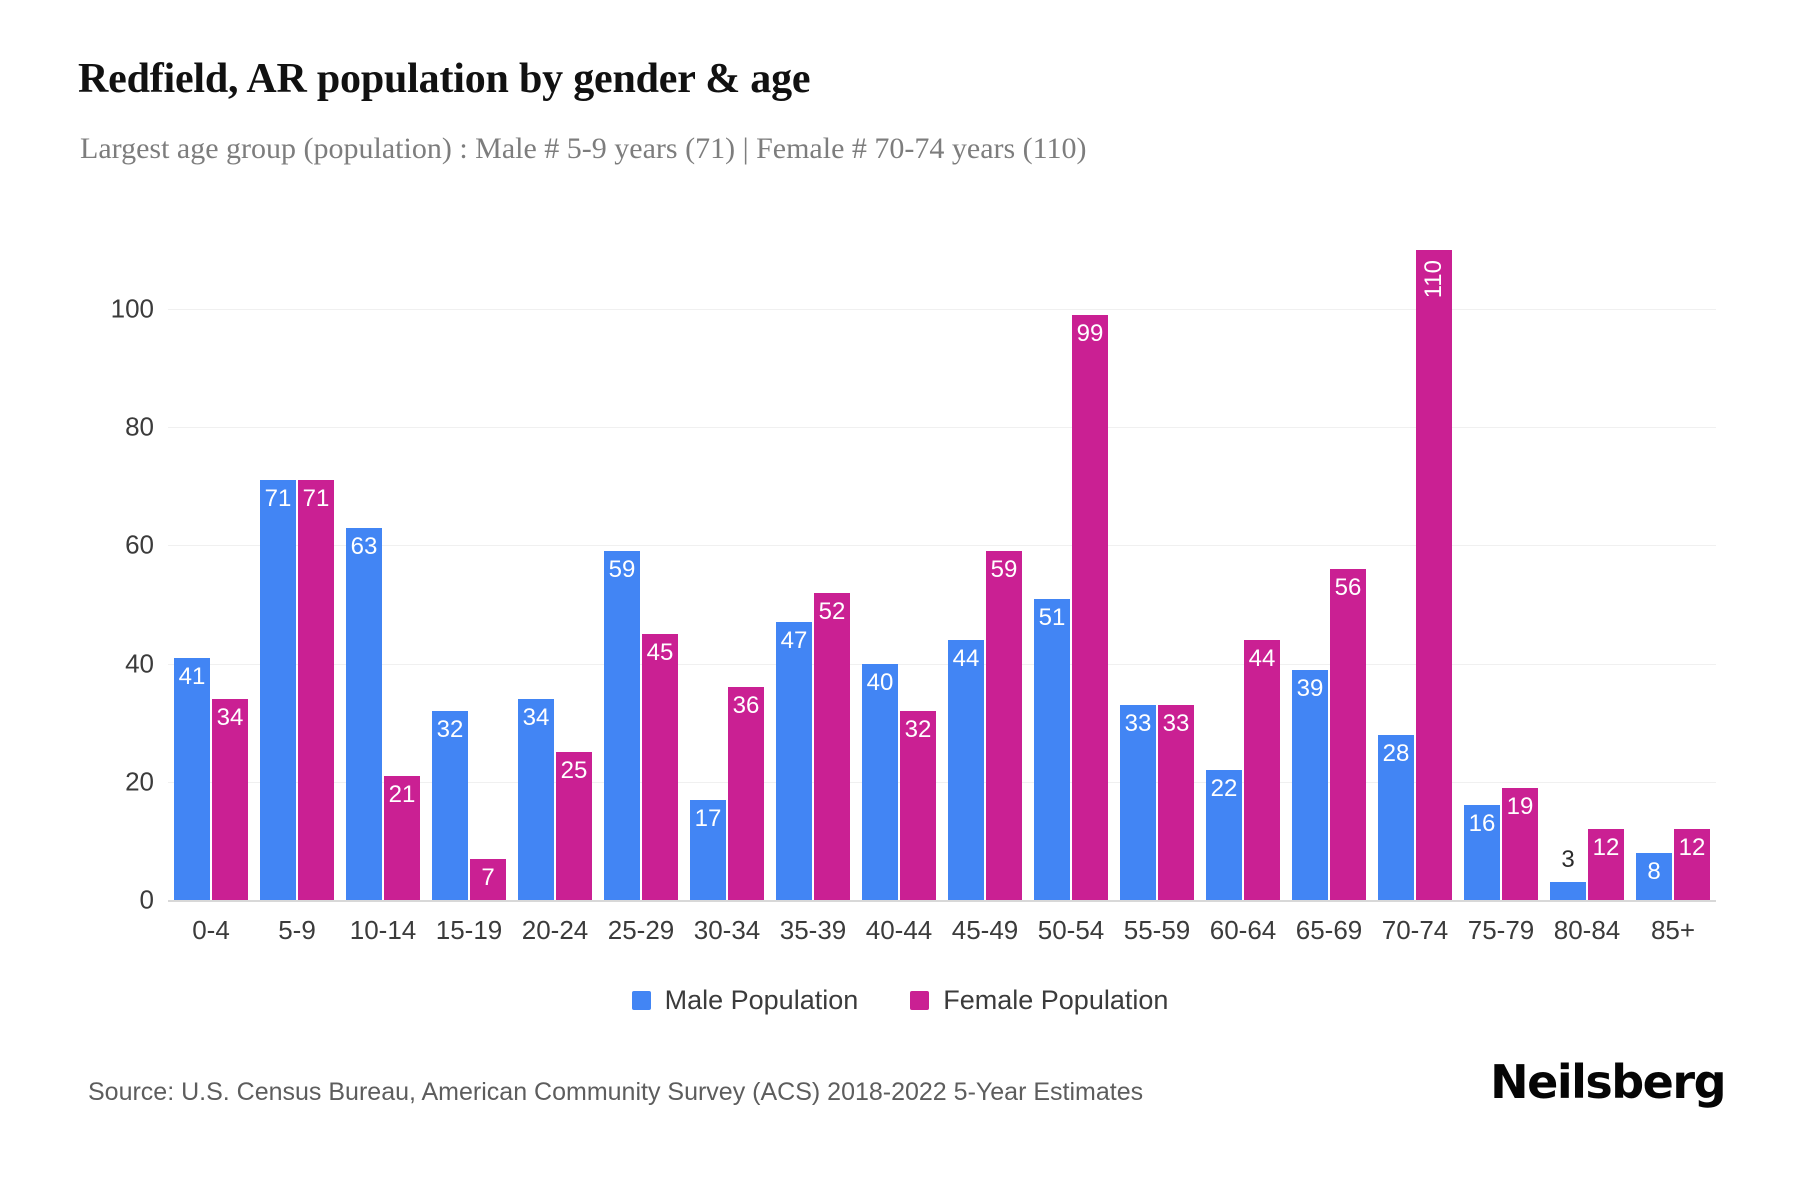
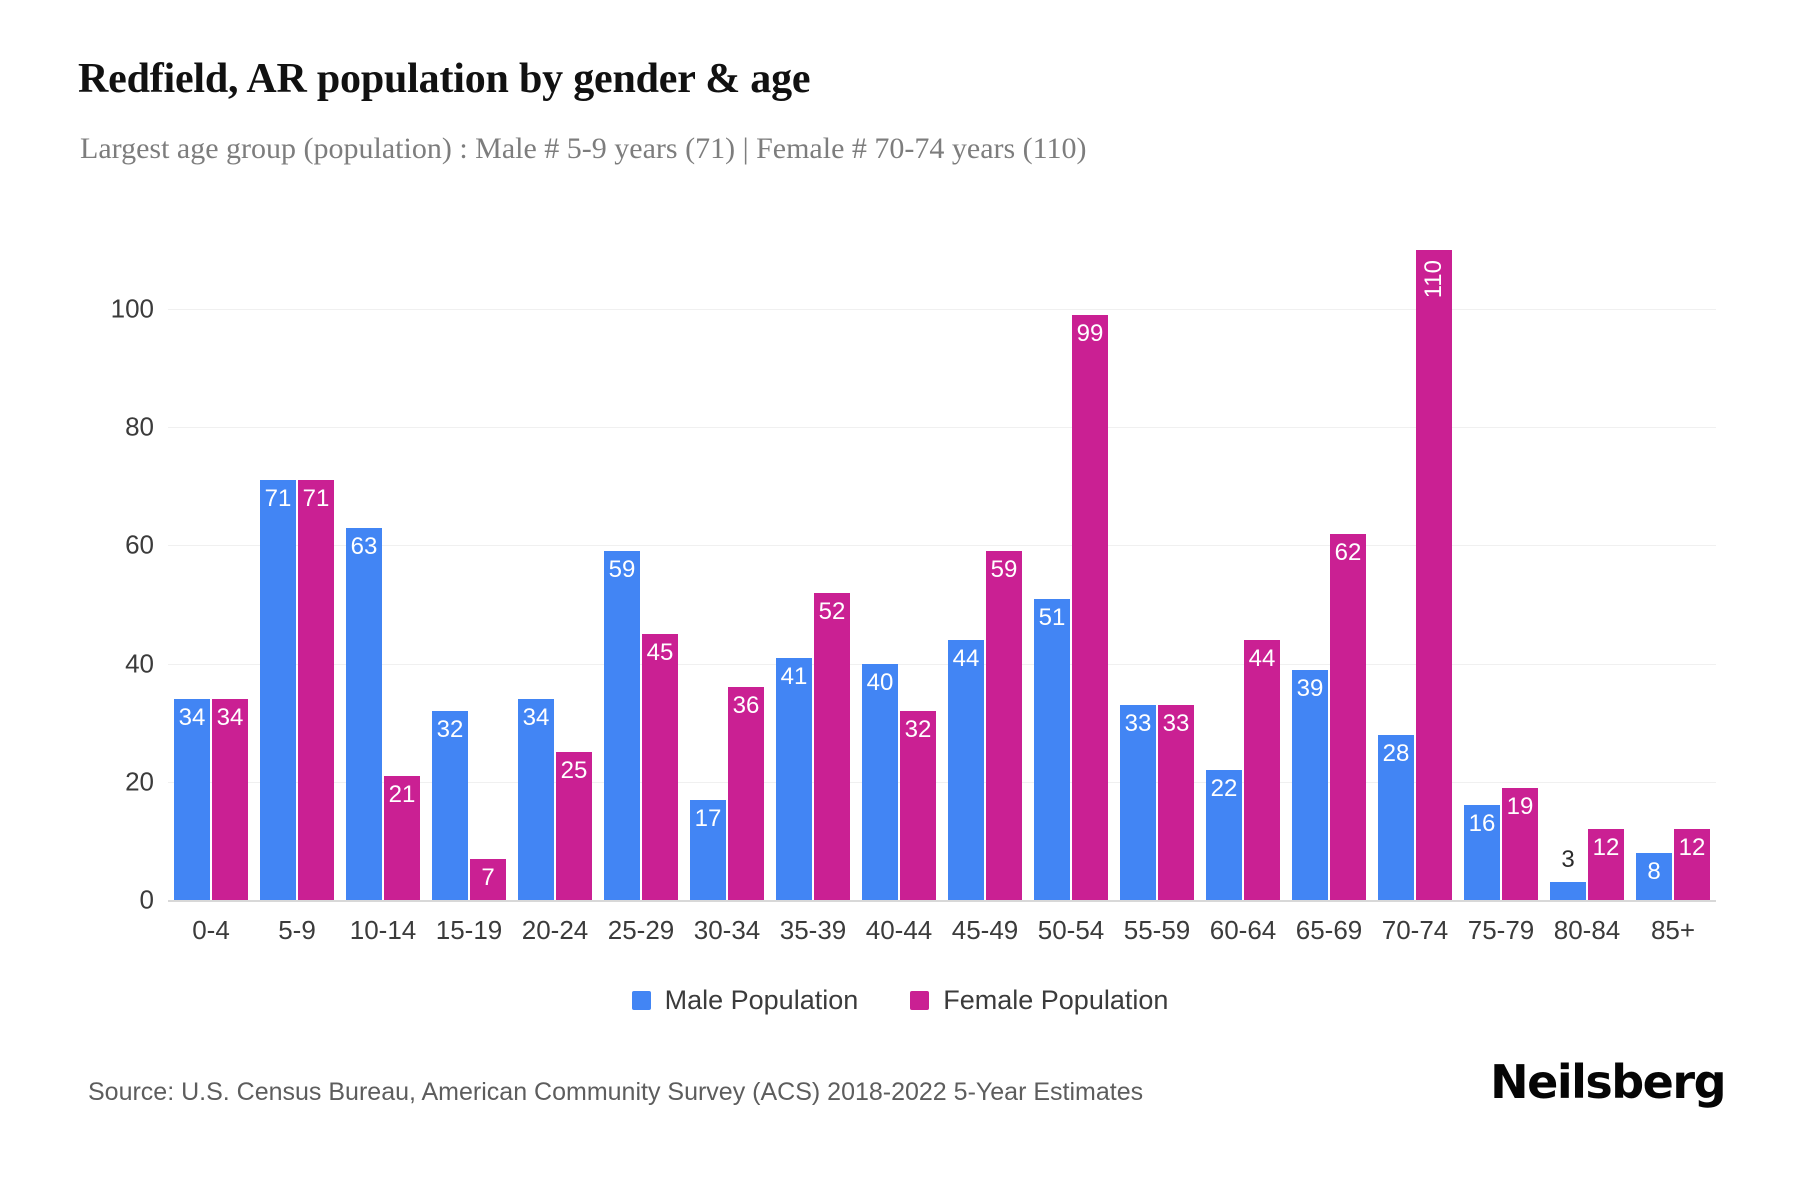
Male Population/0-4: 41 -> 34
Male Population/35-39: 47 -> 41
Female Population/65-69: 56 -> 62
